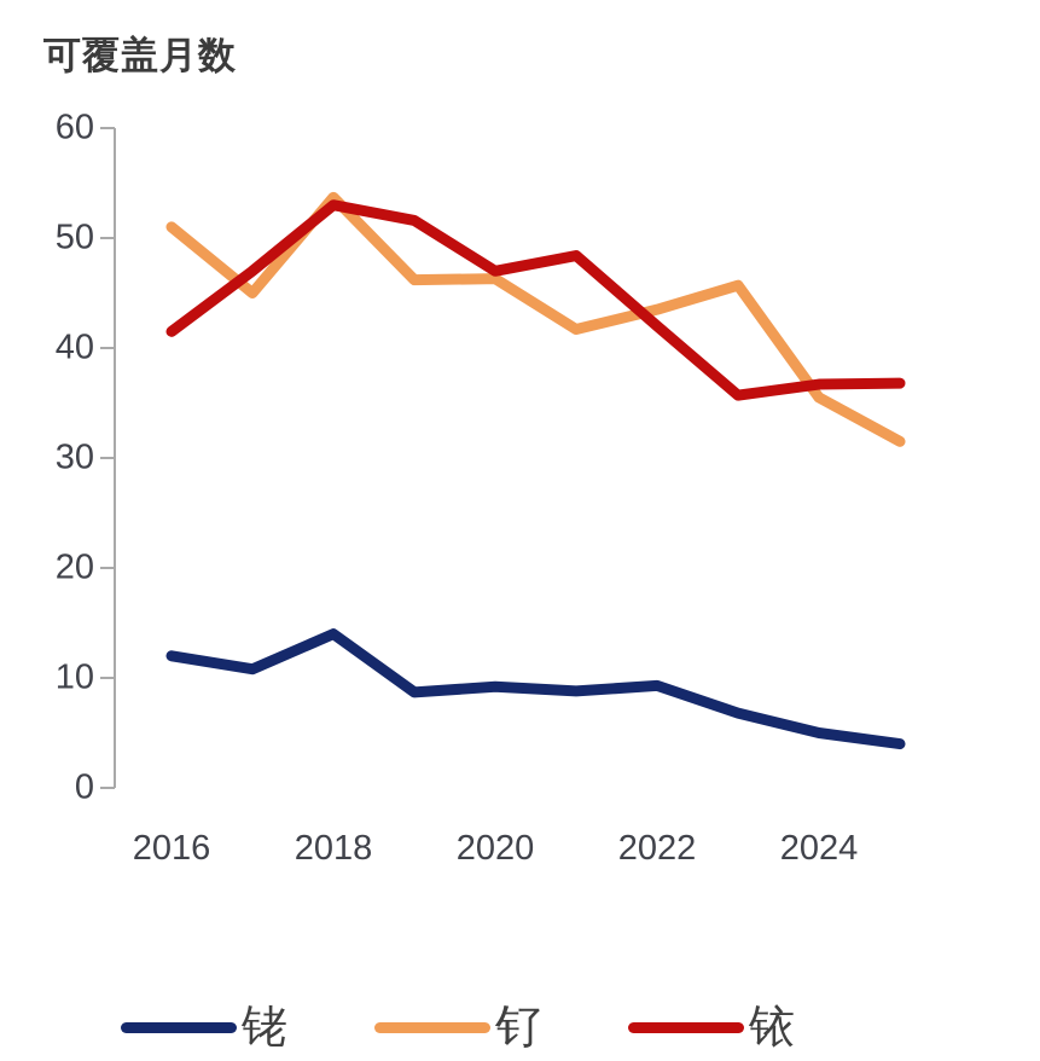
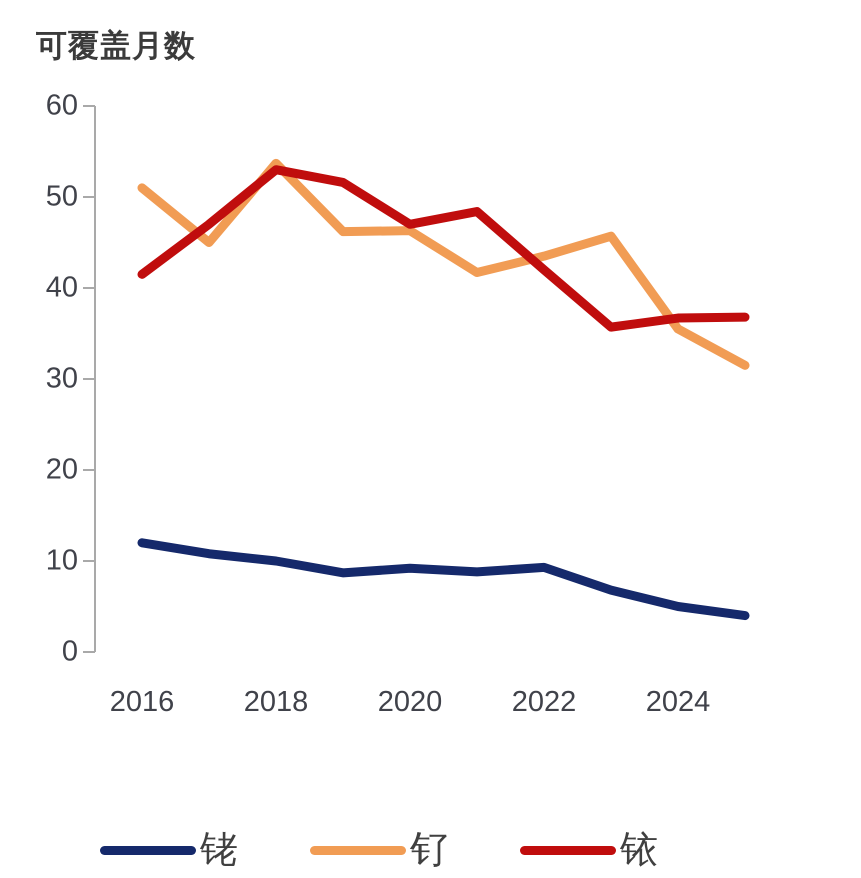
铑/2018: 14 -> 10
